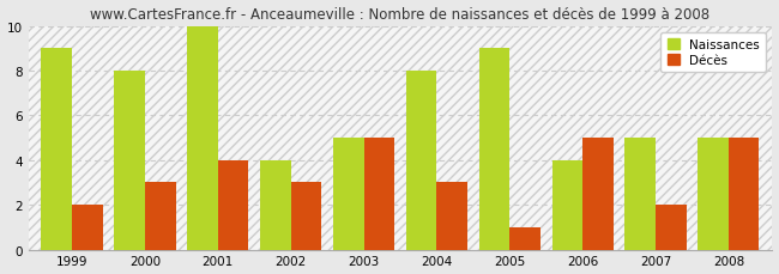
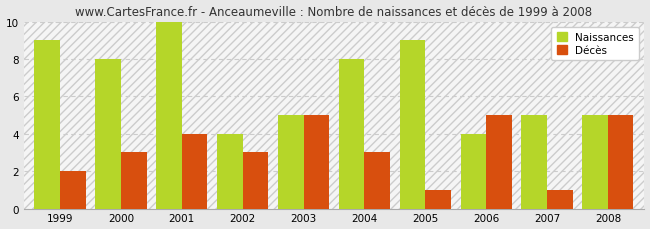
Décès/2007: 2 -> 1
